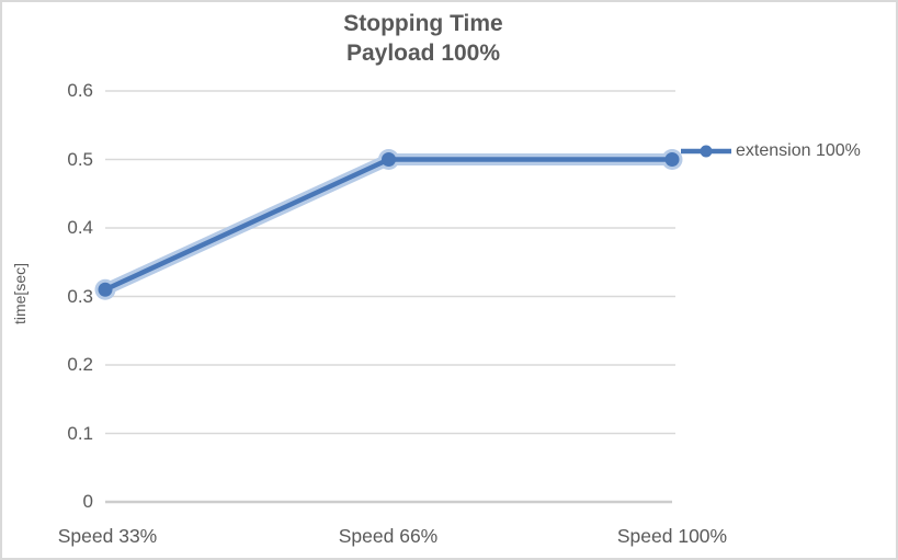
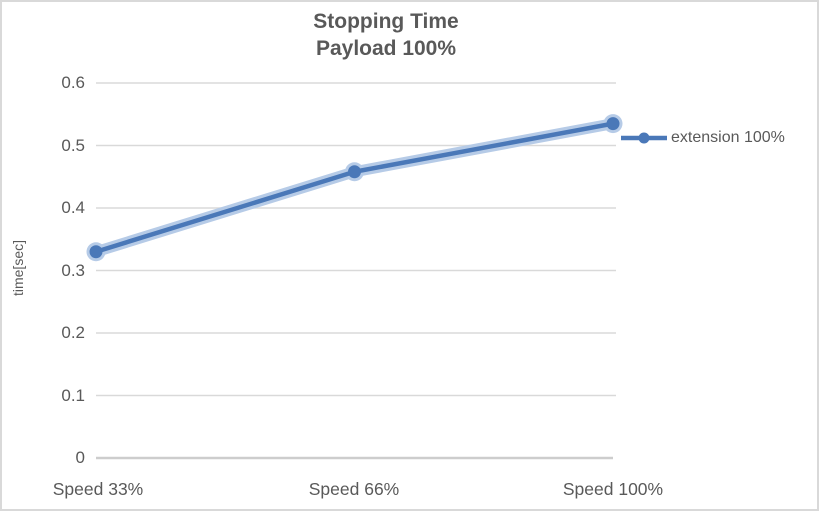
Speed 33%: 0.31 -> 0.33
Speed 66%: 0.50 -> 0.46
Speed 100%: 0.50 -> 0.54
